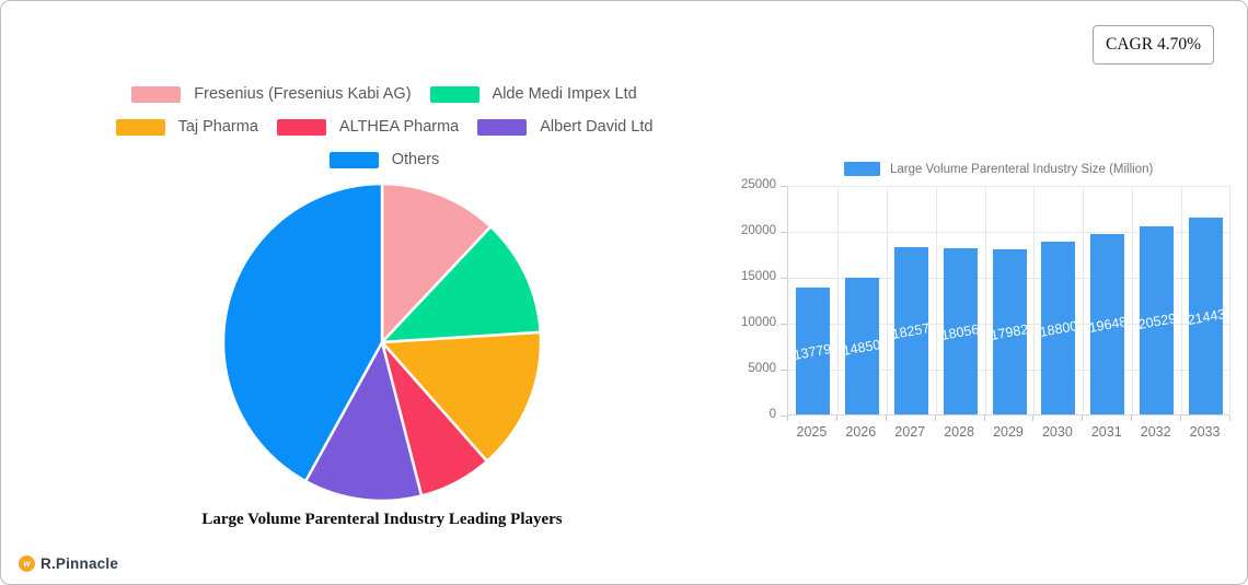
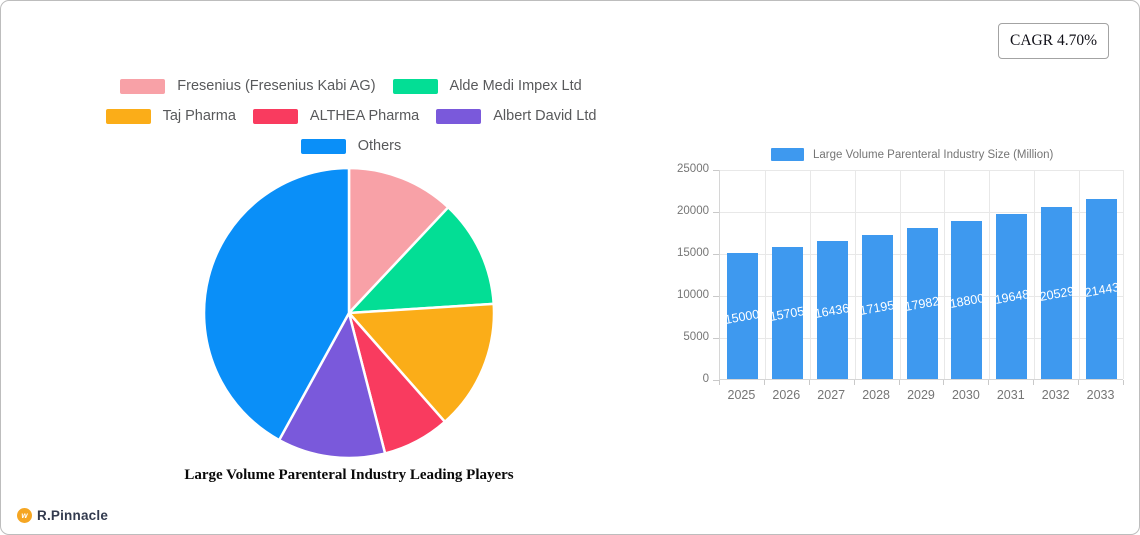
Large Volume Parenteral Industry Size (Million)/2025: 13779 -> 15000
Large Volume Parenteral Industry Size (Million)/2026: 14850 -> 15705
Large Volume Parenteral Industry Size (Million)/2027: 18257 -> 16436
Large Volume Parenteral Industry Size (Million)/2028: 18056 -> 17195
